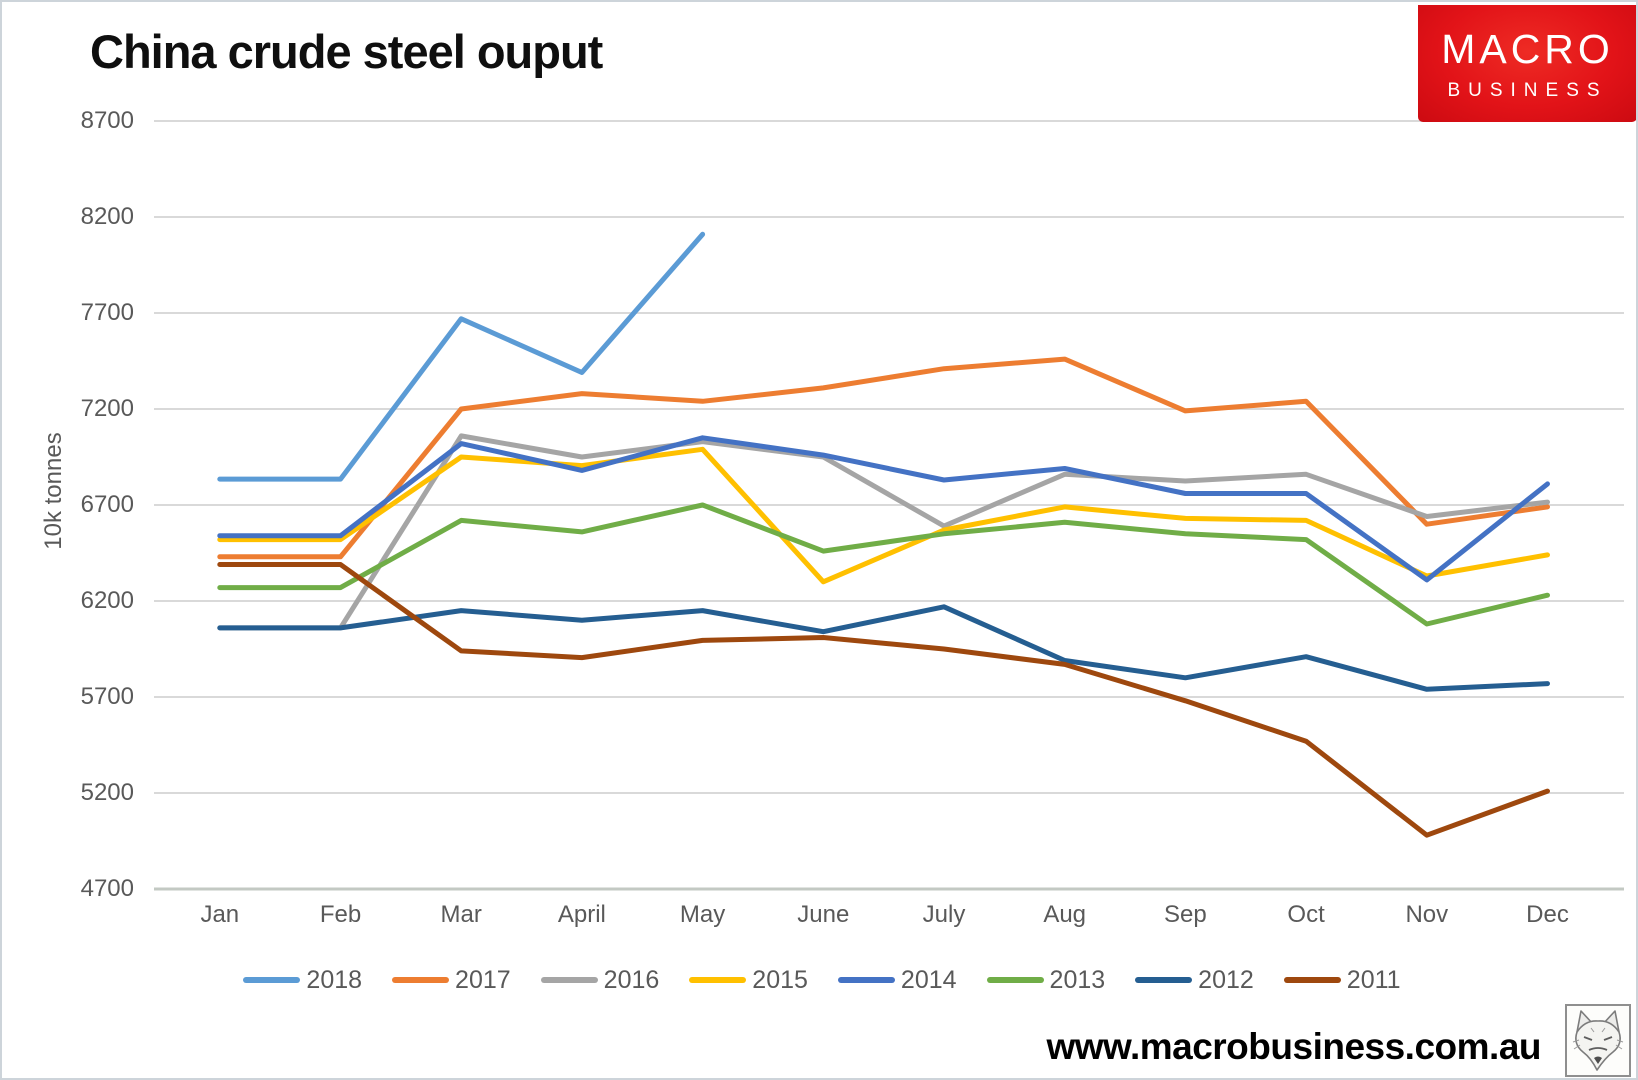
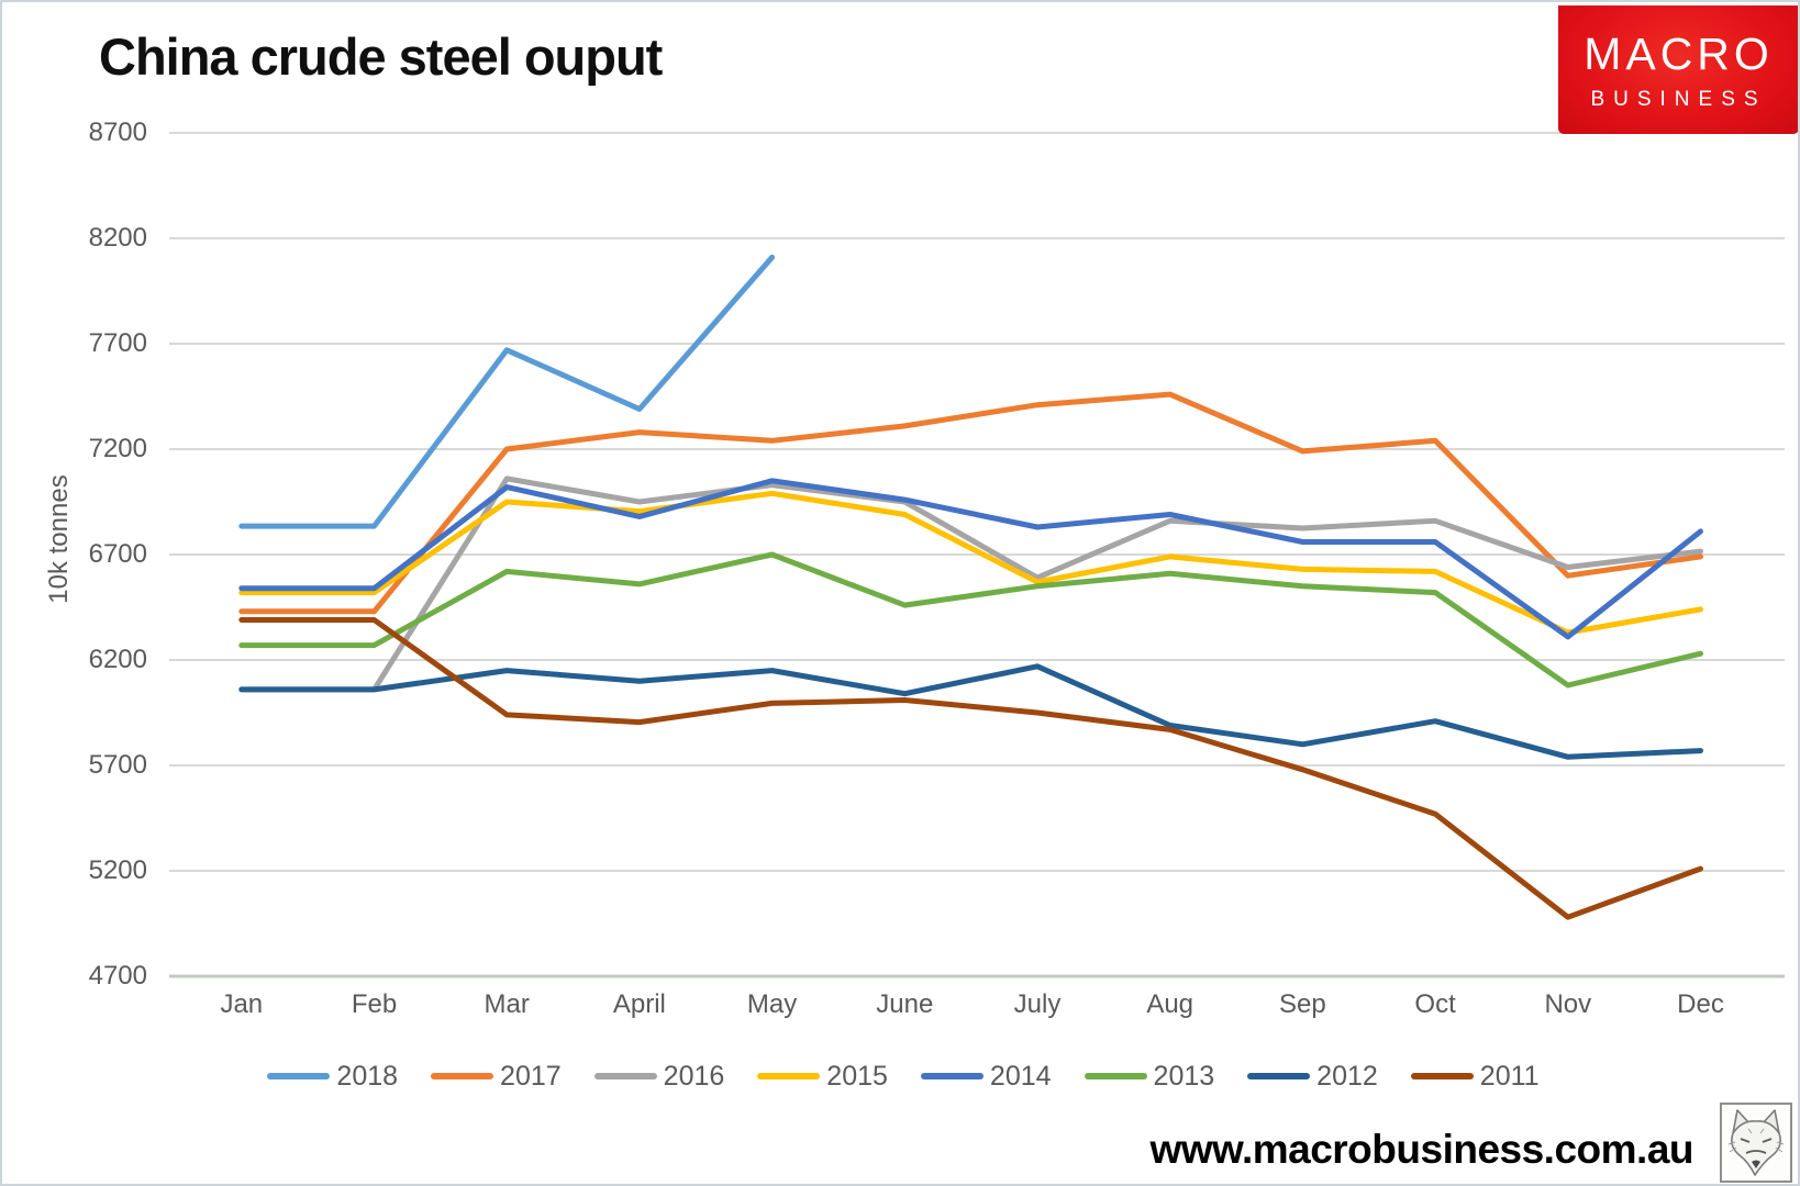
2015/June: 6300 -> 6890
